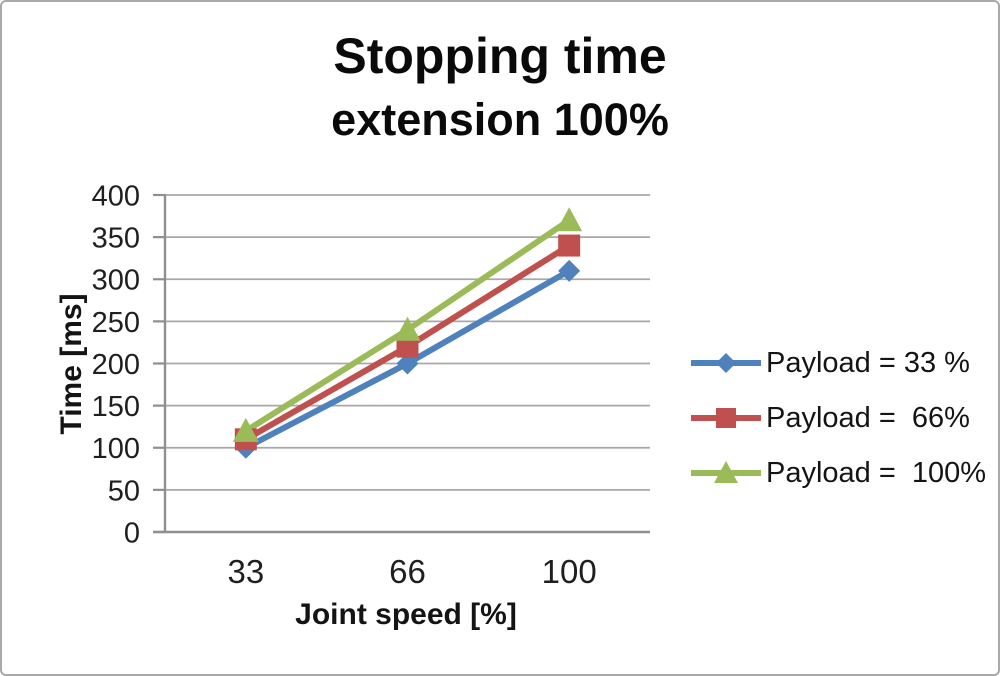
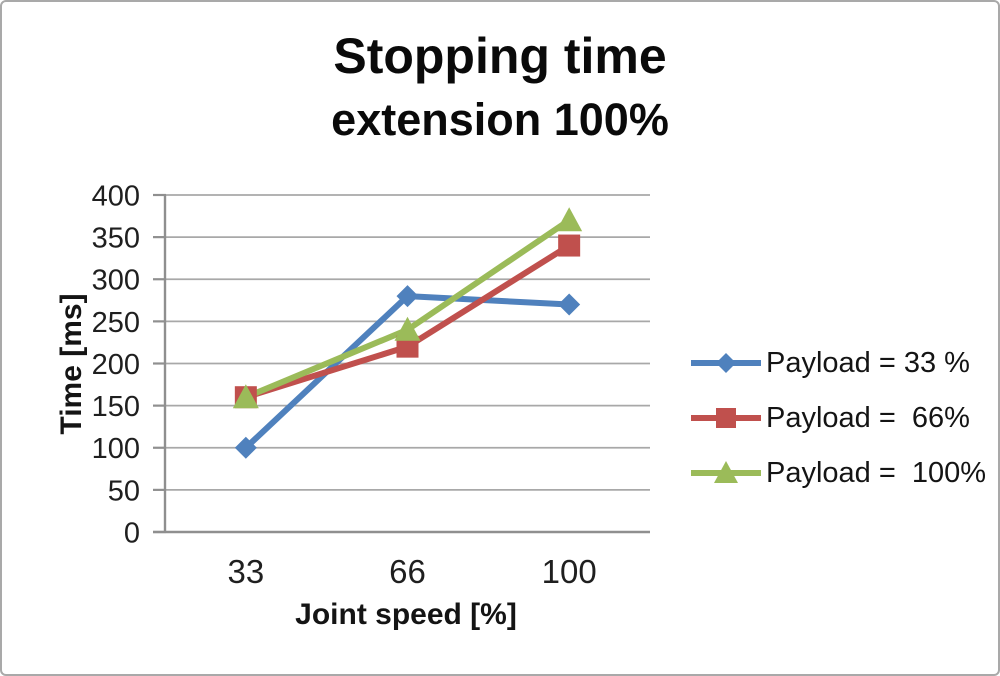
Payload = 66%/33: 110 -> 160
Payload = 100%/33: 120 -> 160
Payload = 33 %/66: 200 -> 280
Payload = 33 %/100: 310 -> 270
